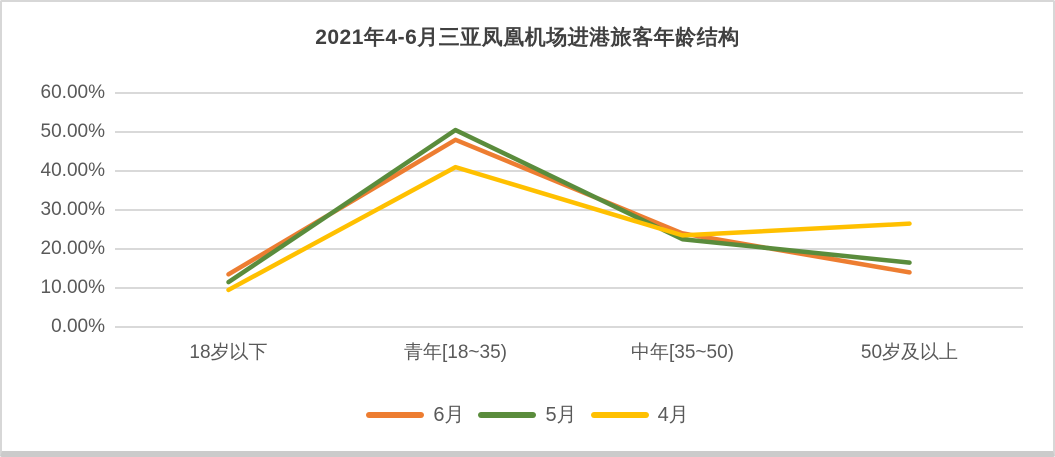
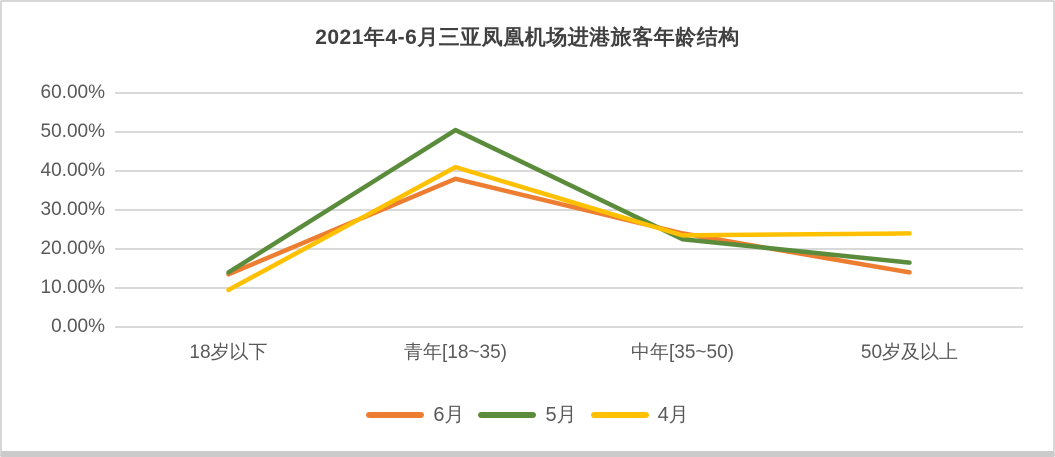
5月/18岁以下: 12% -> 14%
6月/青年[18~35): 48% -> 38%
4月/50岁及以上: 26% -> 24%
